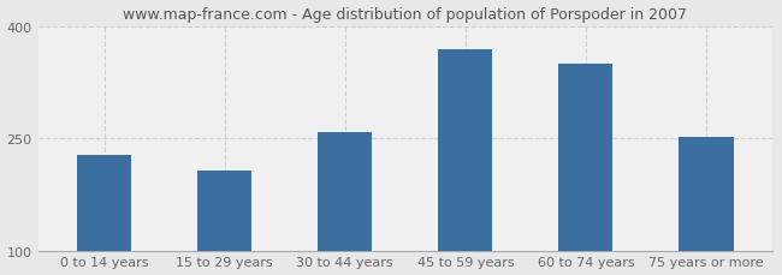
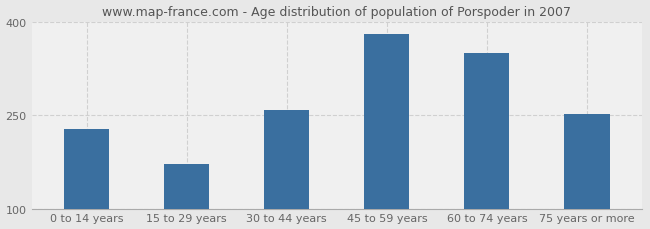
15 to 29 years: 206 -> 172
45 to 59 years: 368 -> 380
